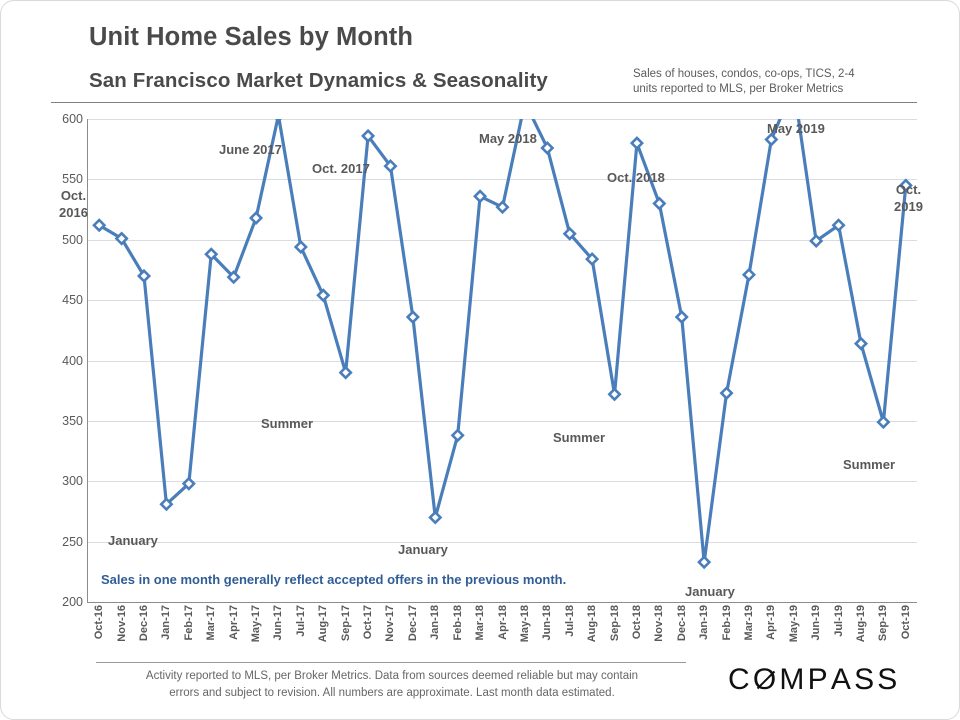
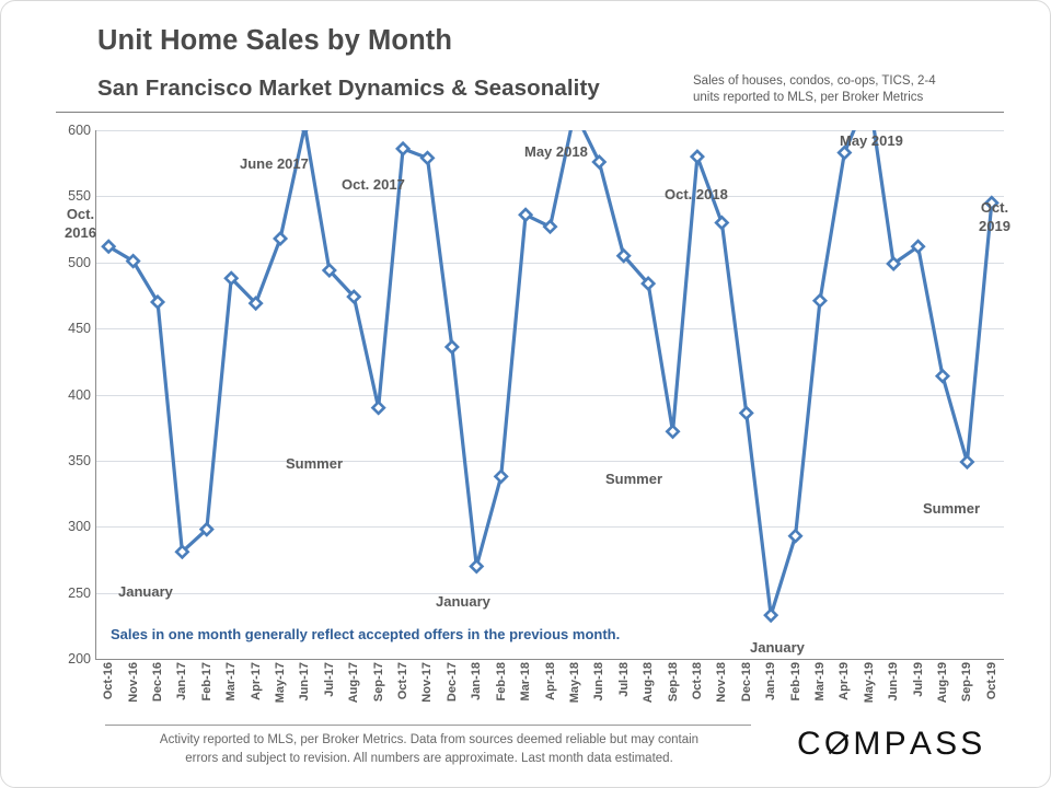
Aug-17: 454 -> 474
Nov-17: 561 -> 579
Dec-18: 436 -> 386
Feb-19: 373 -> 293
